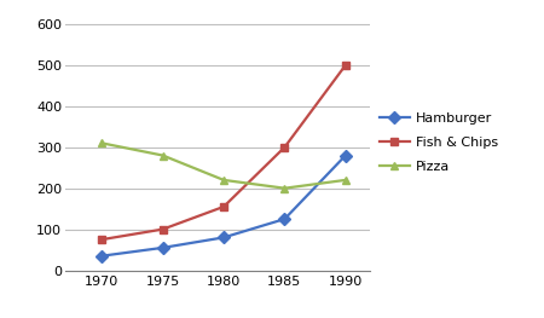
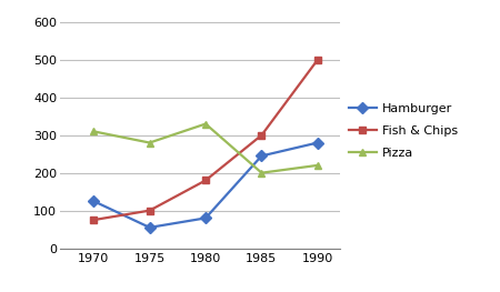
Hamburger/1970: 35 -> 125
Fish & Chips/1980: 155 -> 180
Pizza/1980: 220 -> 330
Hamburger/1985: 125 -> 245
